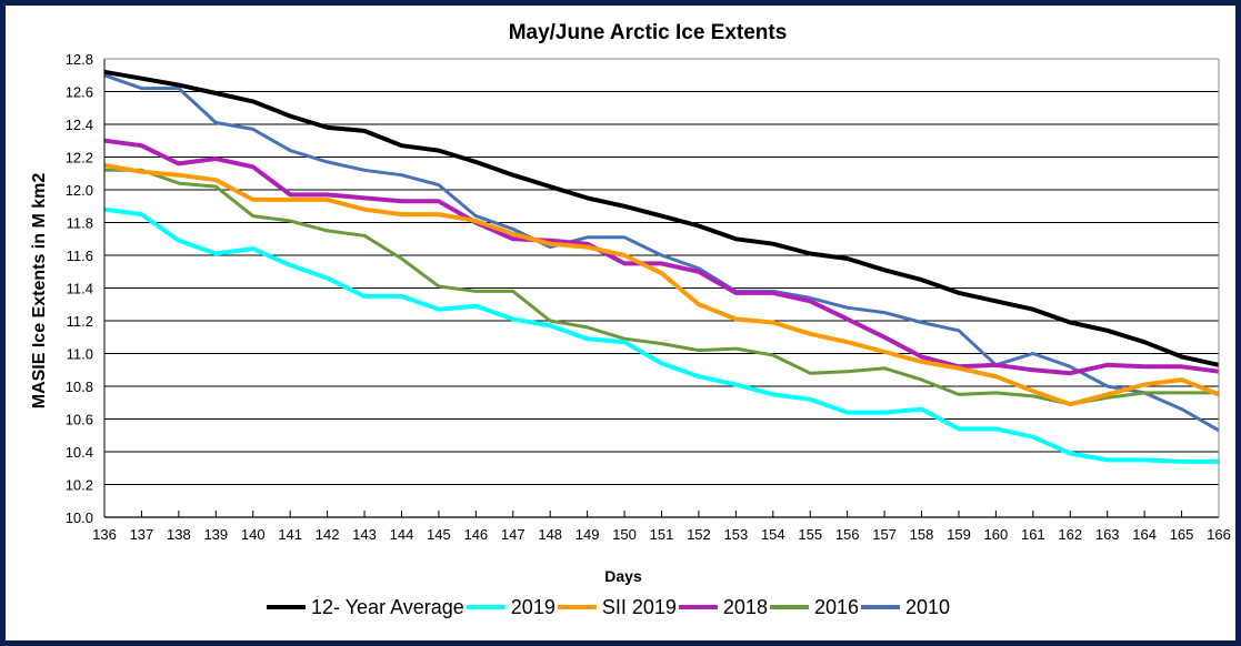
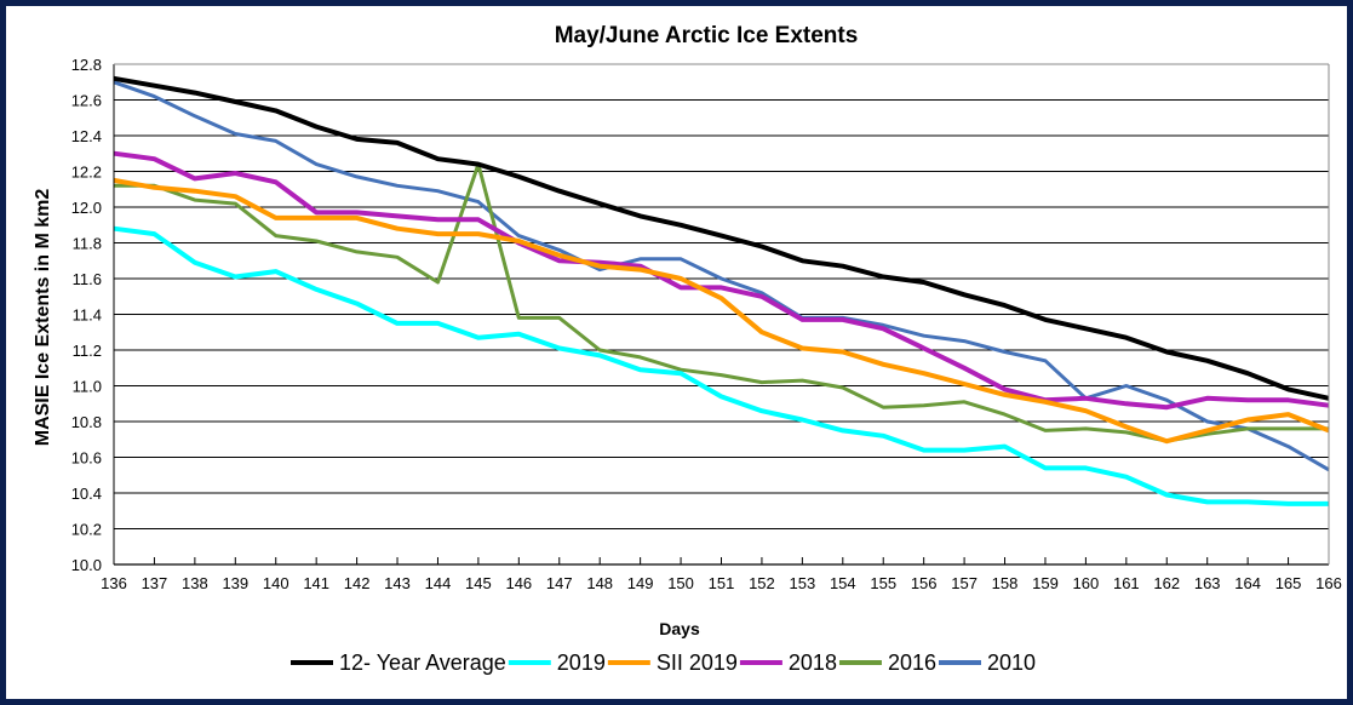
2010/138: 12.62 -> 12.51
2016/145: 11.41 -> 12.24
